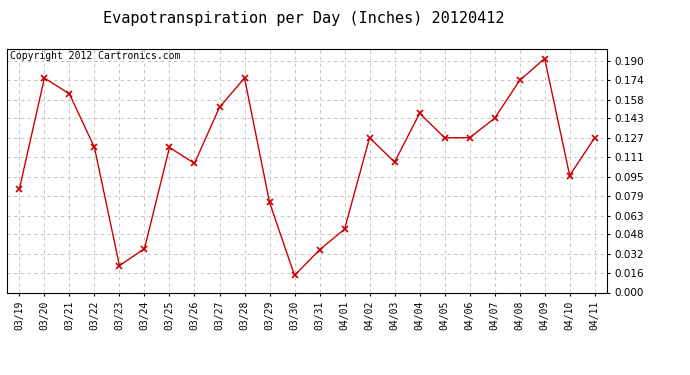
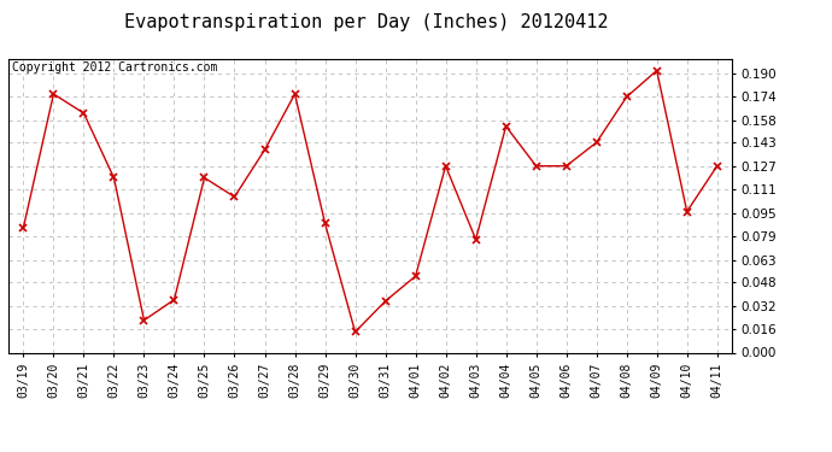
03/27: 0.152 -> 0.138
03/29: 0.074 -> 0.088
04/03: 0.107 -> 0.077
04/04: 0.147 -> 0.154
